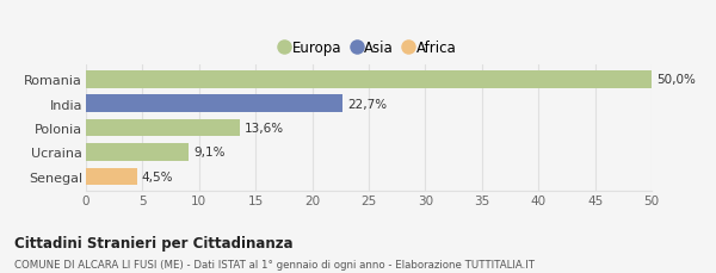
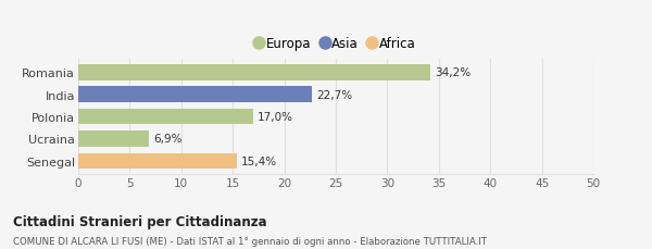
Romania: 50,0% -> 34,2%
Polonia: 13,6% -> 17,0%
Ucraina: 9,1% -> 6,9%
Senegal: 4,5% -> 15,4%
